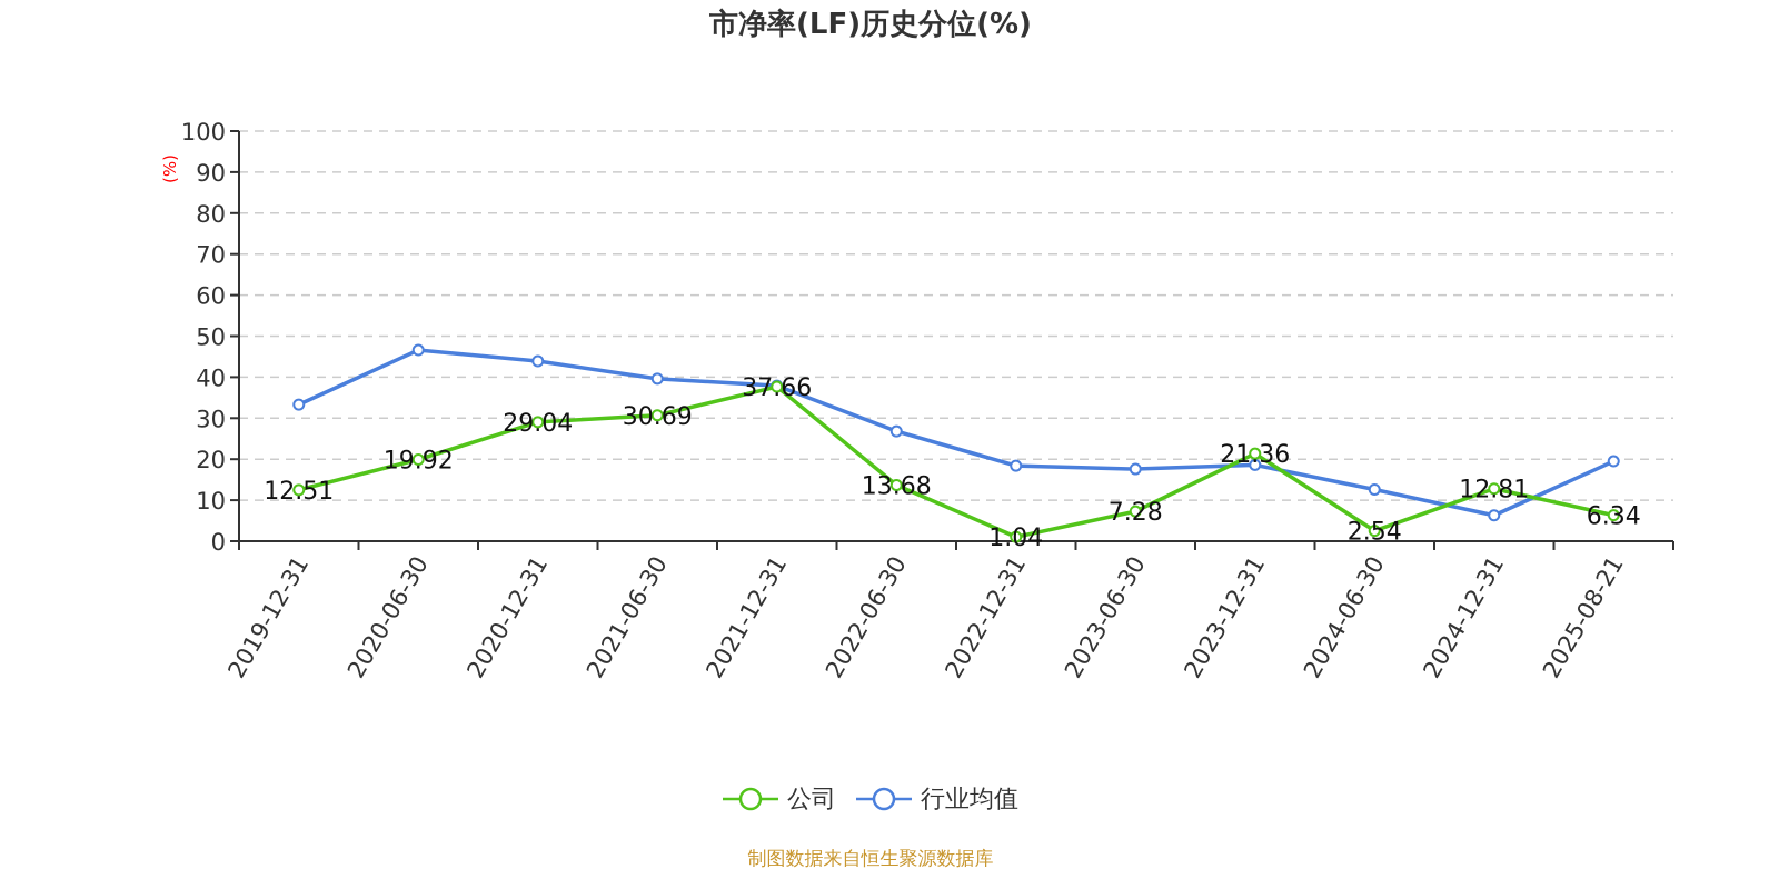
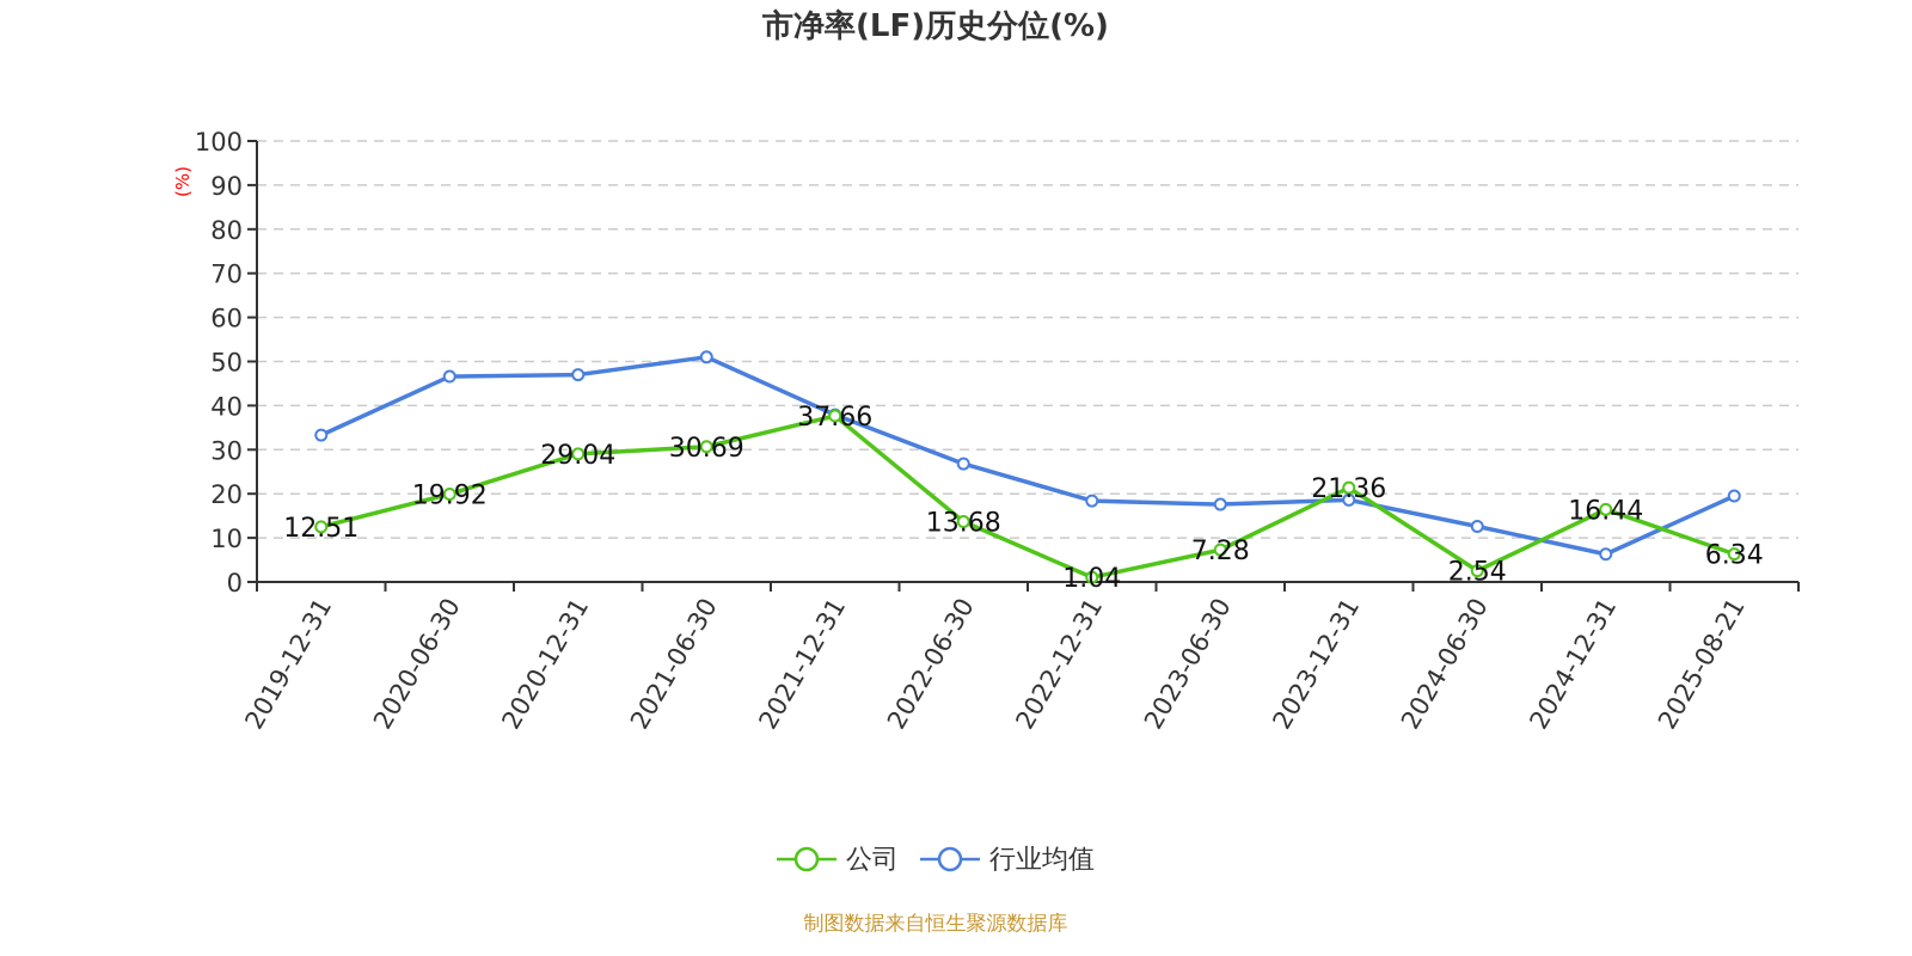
行业均值/2020-12-31: 44 -> 47
行业均值/2021-06-30: 40 -> 51
公司/2024-12-31: 12.81 -> 16.44
